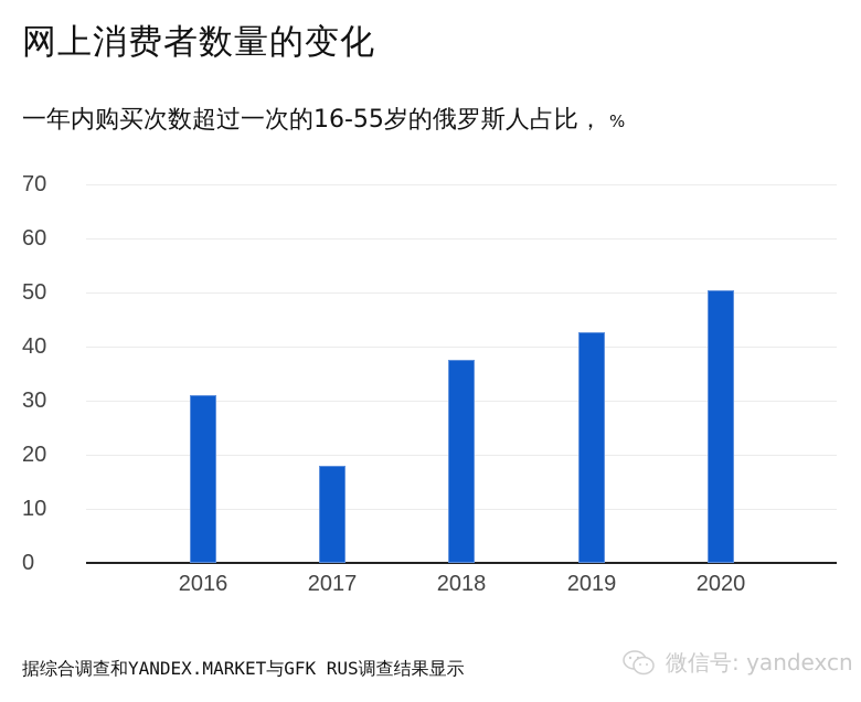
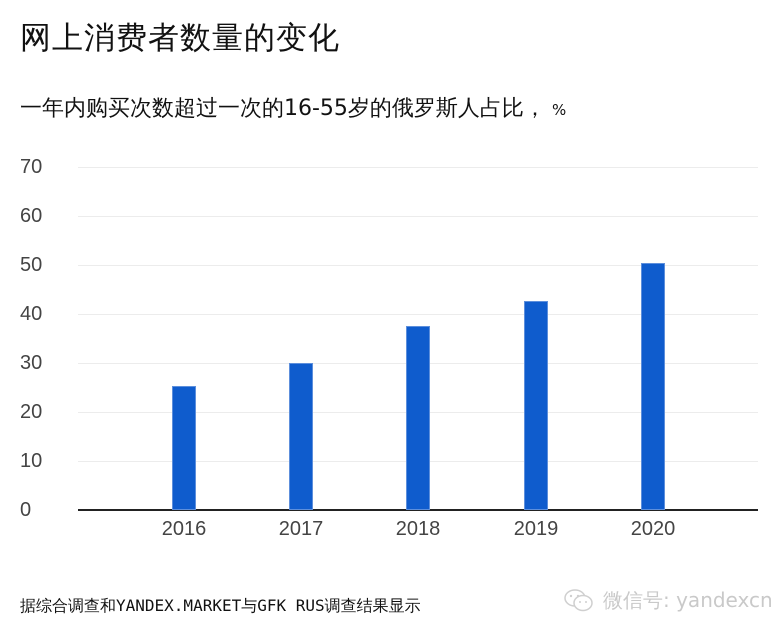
2016: 31 -> 25
2017: 18 -> 30
